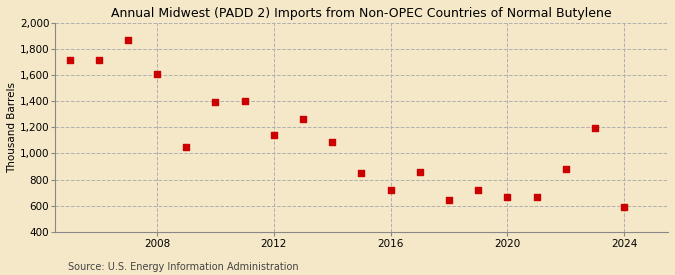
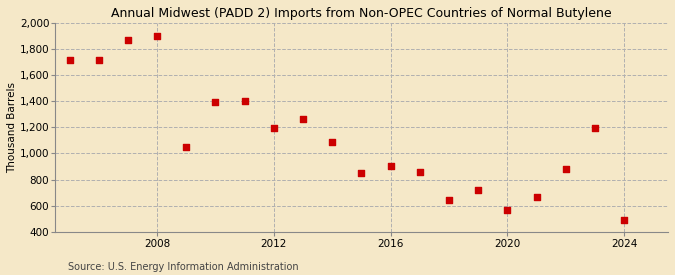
2008: 1,610 -> 1,900
2012: 1,140 -> 1,190
2016: 720 -> 900
2020: 670 -> 560
2024: 590 -> 490
